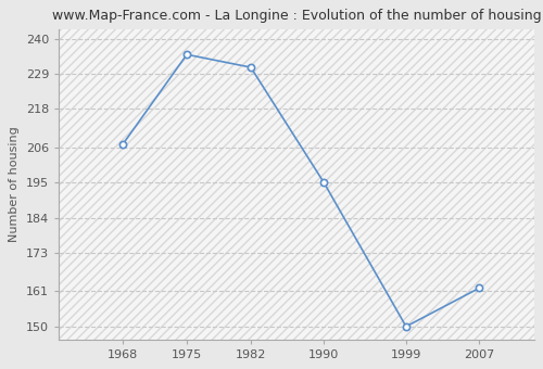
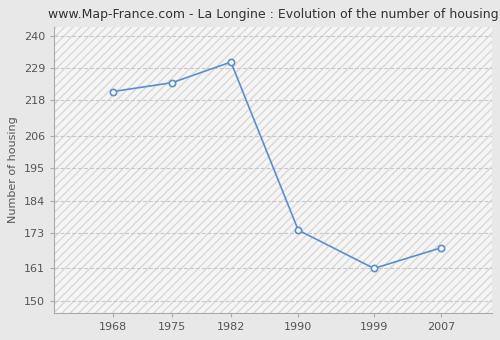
1968: 207 -> 221
1975: 235 -> 224
1990: 195 -> 174
1999: 150 -> 161
2007: 162 -> 168
